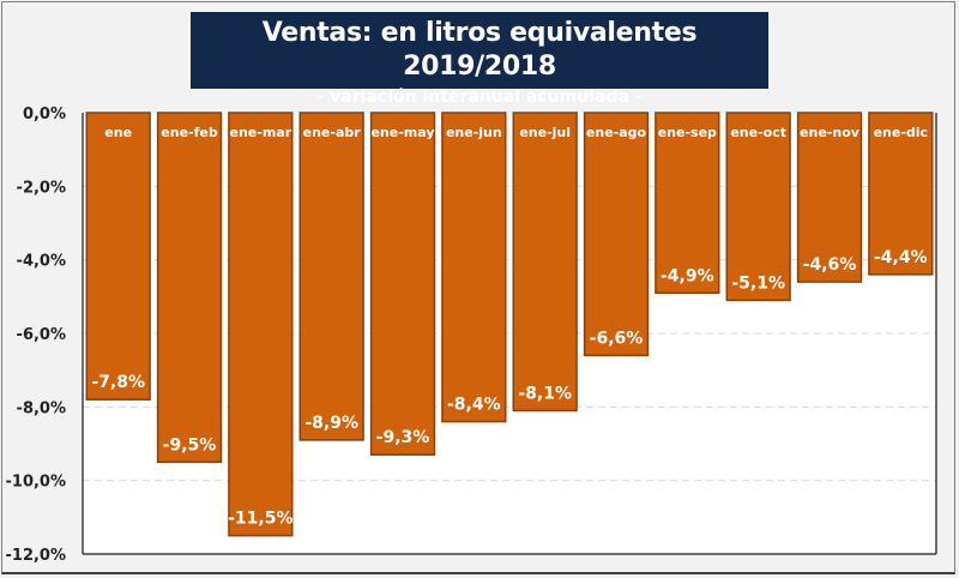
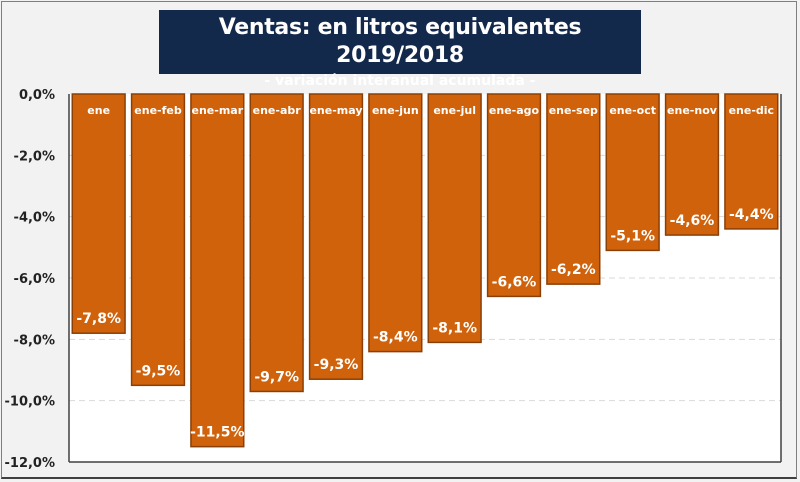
ene-abr: -8,9% -> -9,7%
ene-sep: -4,9% -> -6,2%
